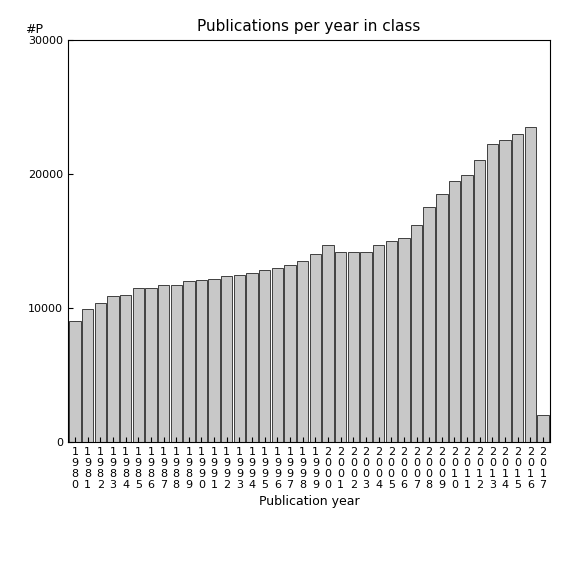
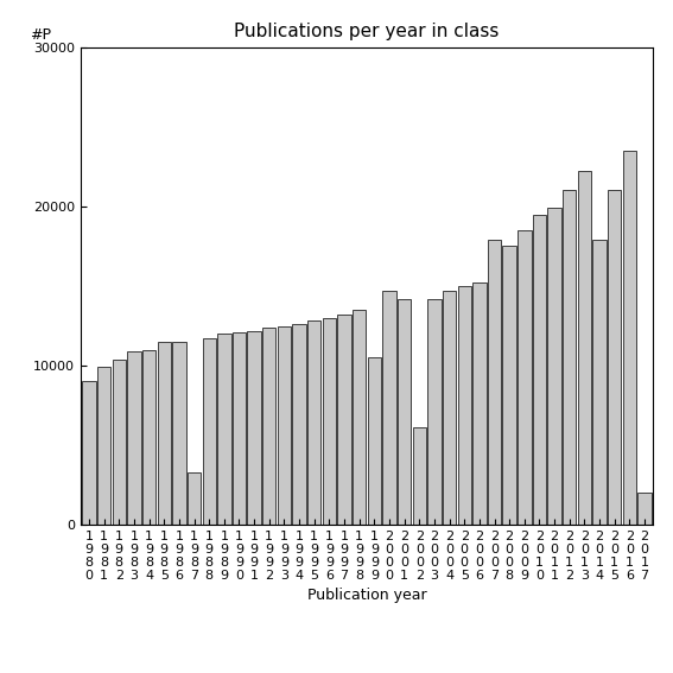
1 9 8 7: 11700 -> 3300
1 9 9 9: 14000 -> 10500
2 0 0 2: 14200 -> 6100
2 0 0 7: 16200 -> 17900
2 0 1 4: 22500 -> 17900
2 0 1 5: 23000 -> 21000
